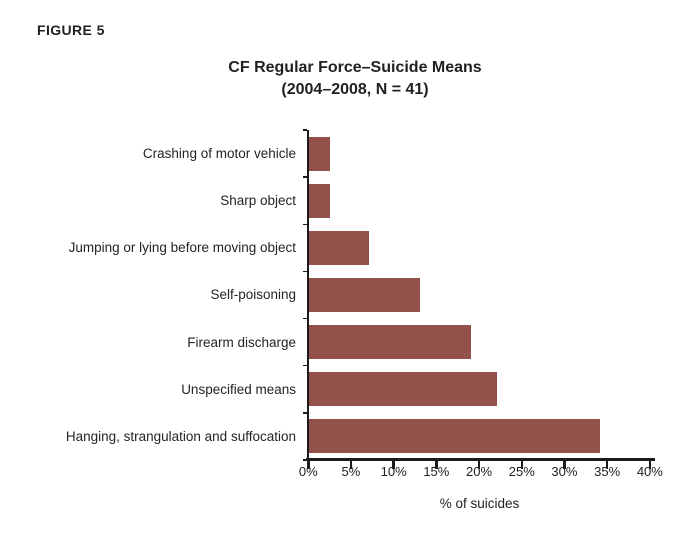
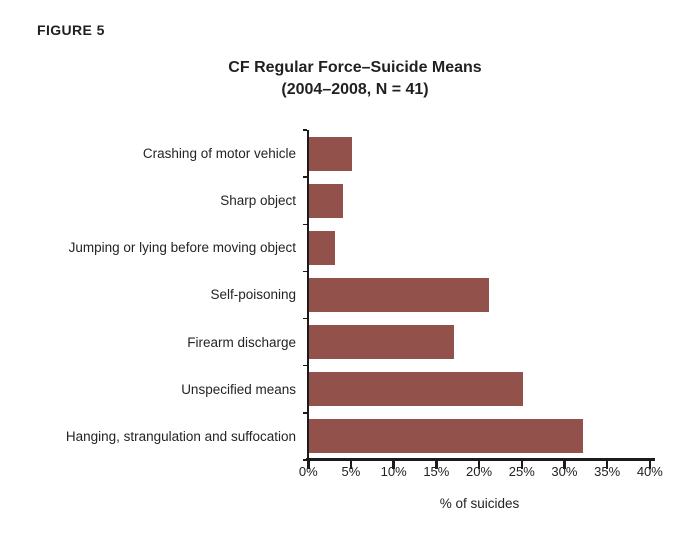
Crashing of motor vehicle: 2% -> 5%
Sharp object: 2% -> 4%
Jumping or lying before moving object: 7% -> 3%
Self-poisoning: 13% -> 21%
Firearm discharge: 19% -> 17%
Unspecified means: 22% -> 25%
Hanging, strangulation and suffocation: 34% -> 32%
